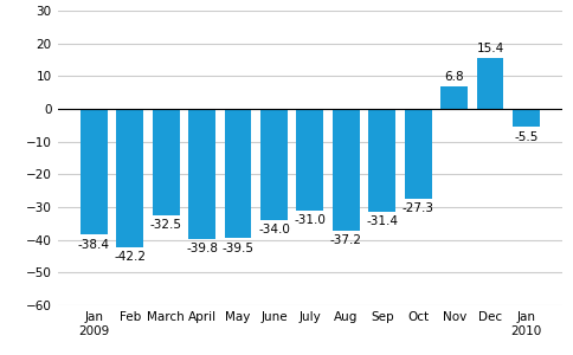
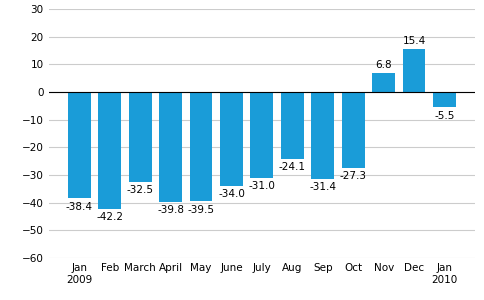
Aug: -37.2 -> -24.1
